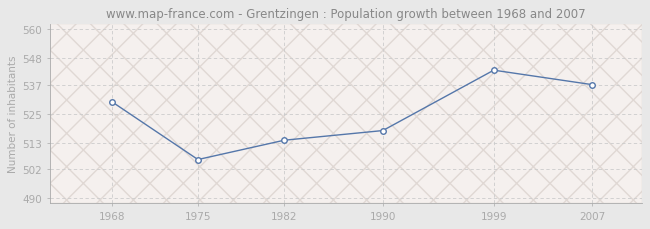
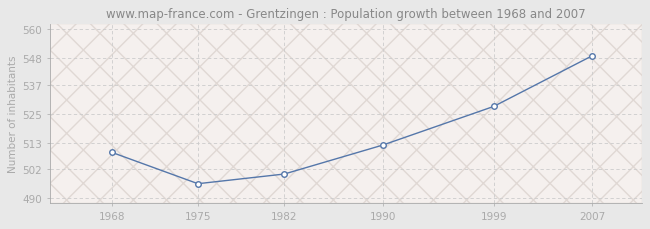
1968: 530 -> 509
1975: 506 -> 496
1982: 514 -> 500
1990: 518 -> 512
1999: 543 -> 528
2007: 537 -> 549
